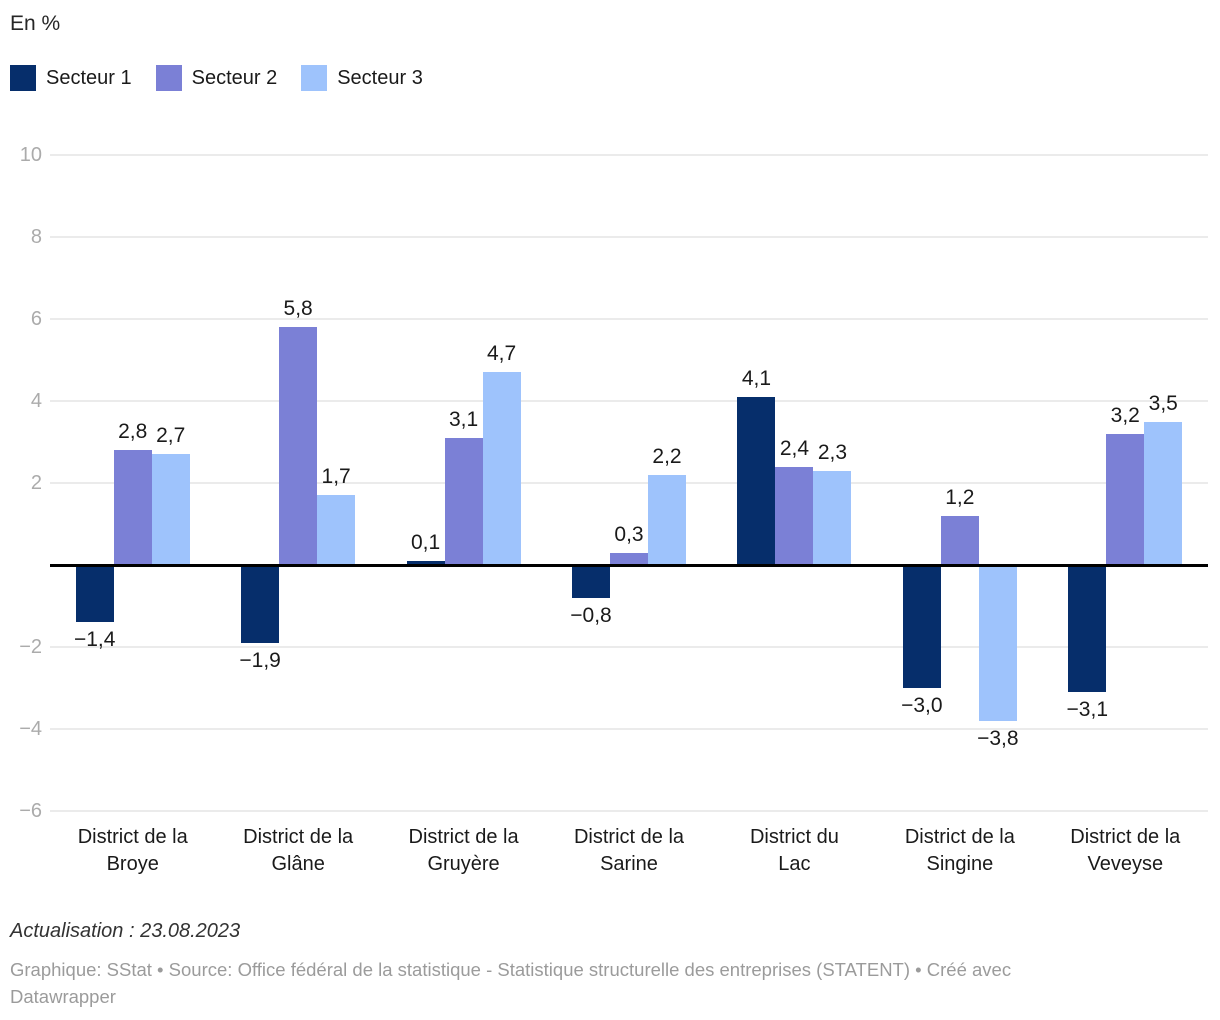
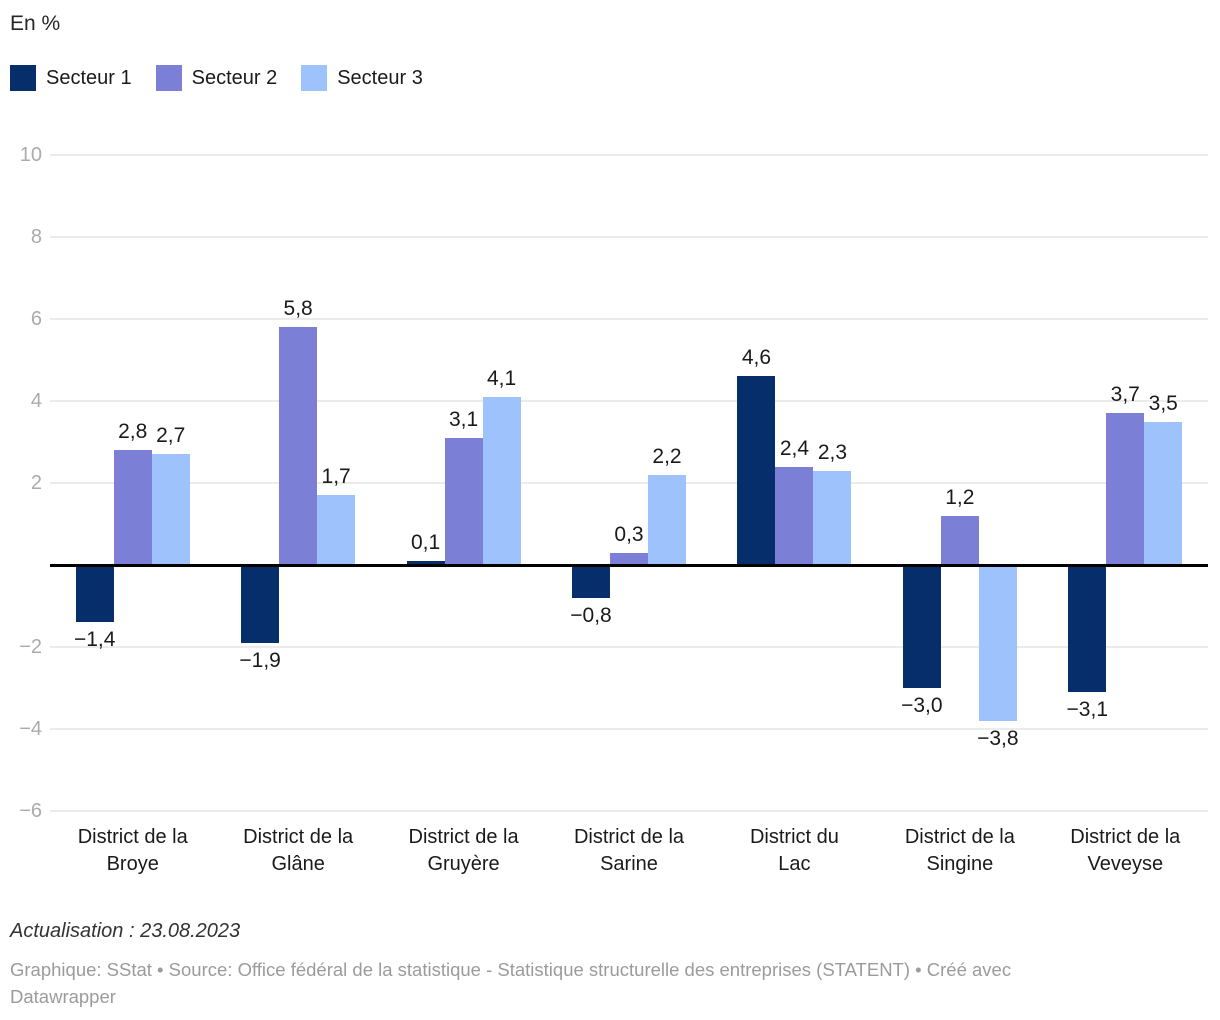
Secteur 3/District de la Gruyère: 4,7 -> 4,1
Secteur 1/District du Lac: 4,1 -> 4,6
Secteur 2/District de la Veveyse: 3,2 -> 3,7
